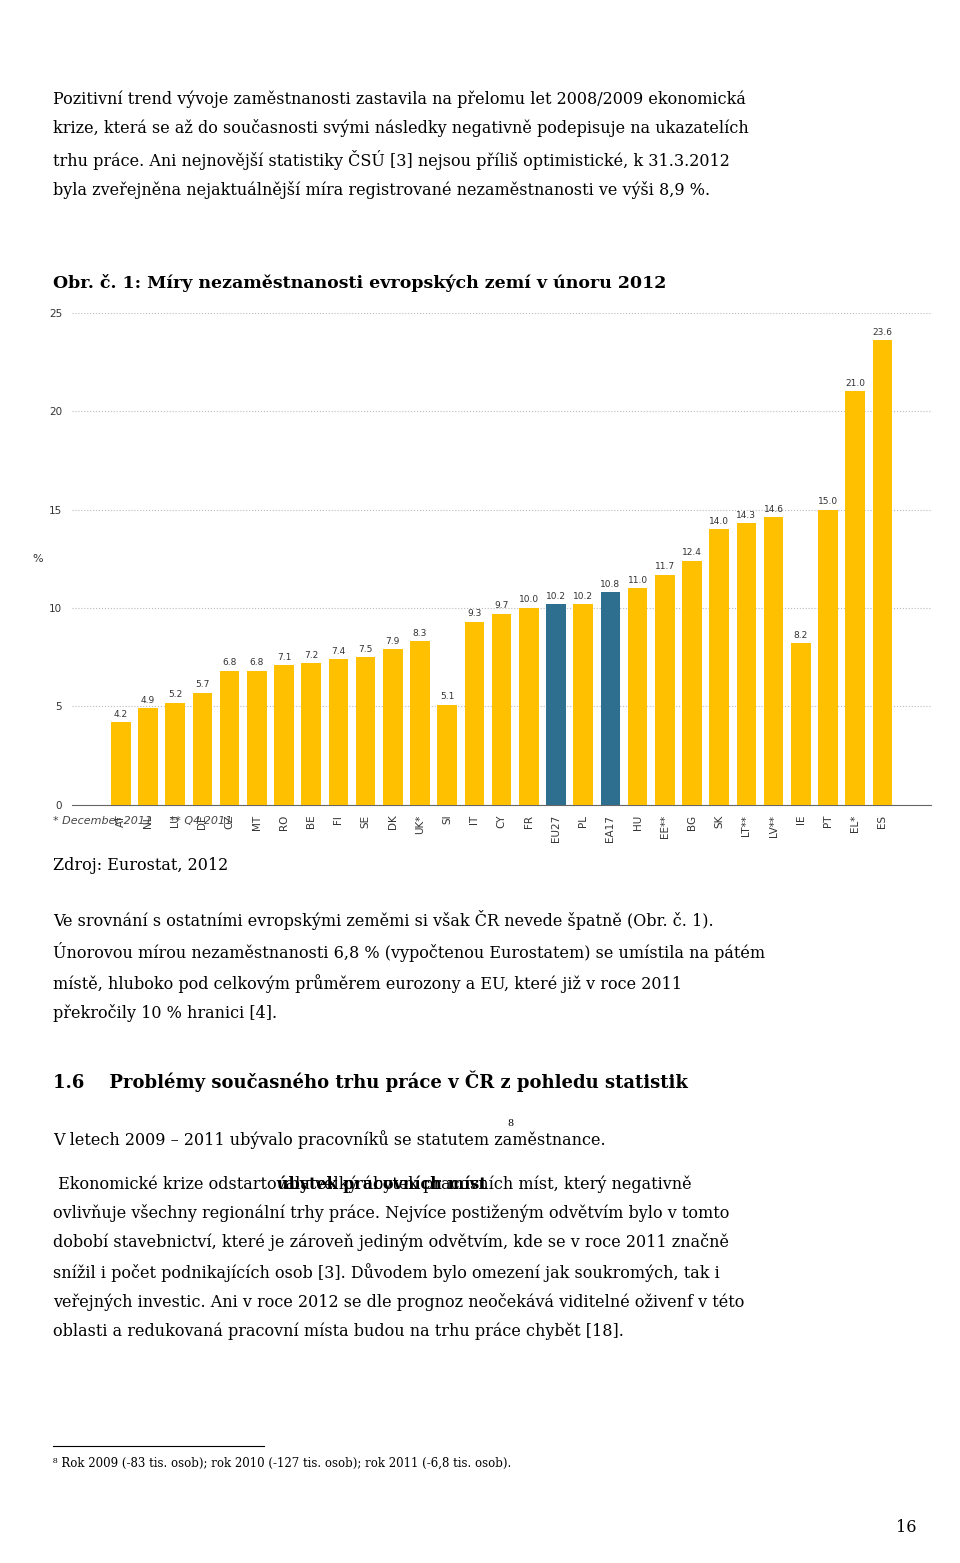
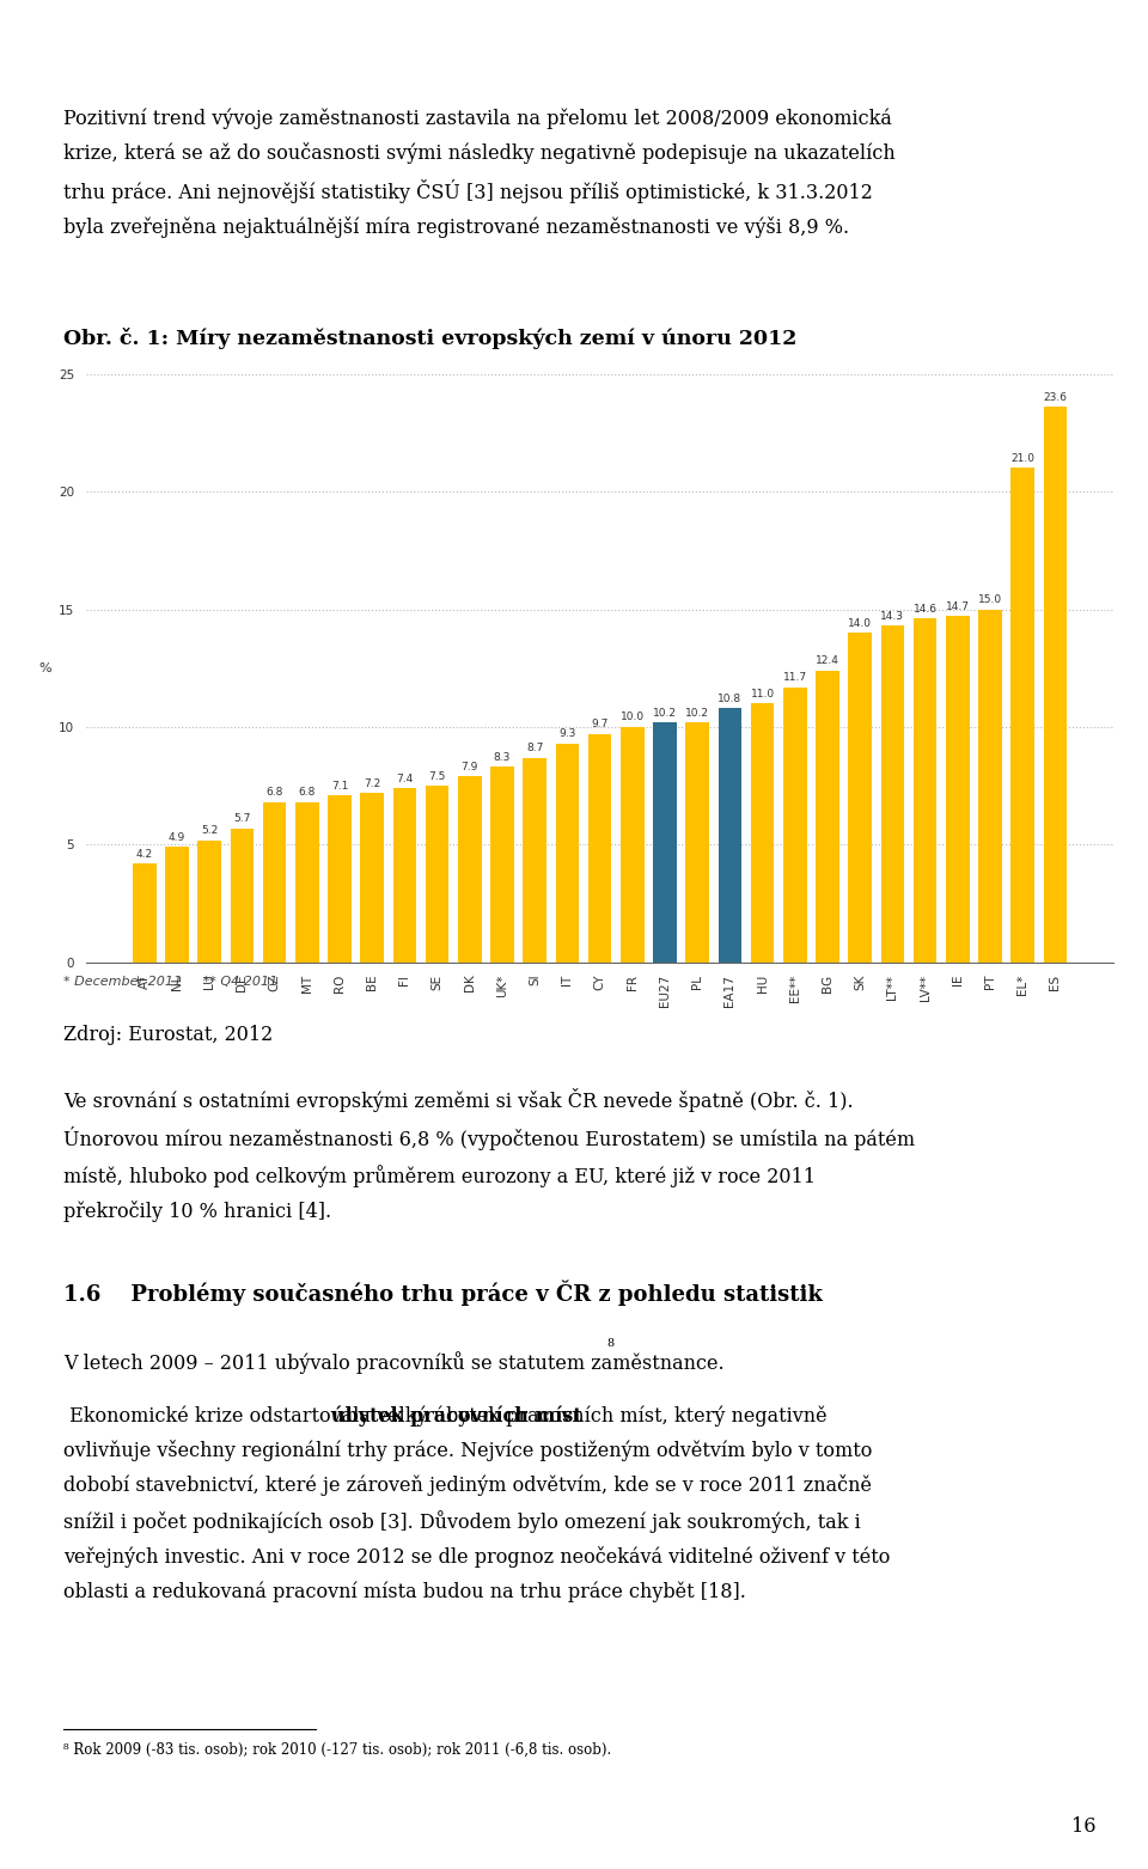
SI: 5.1 -> 8.7
IE: 8.2 -> 14.7
